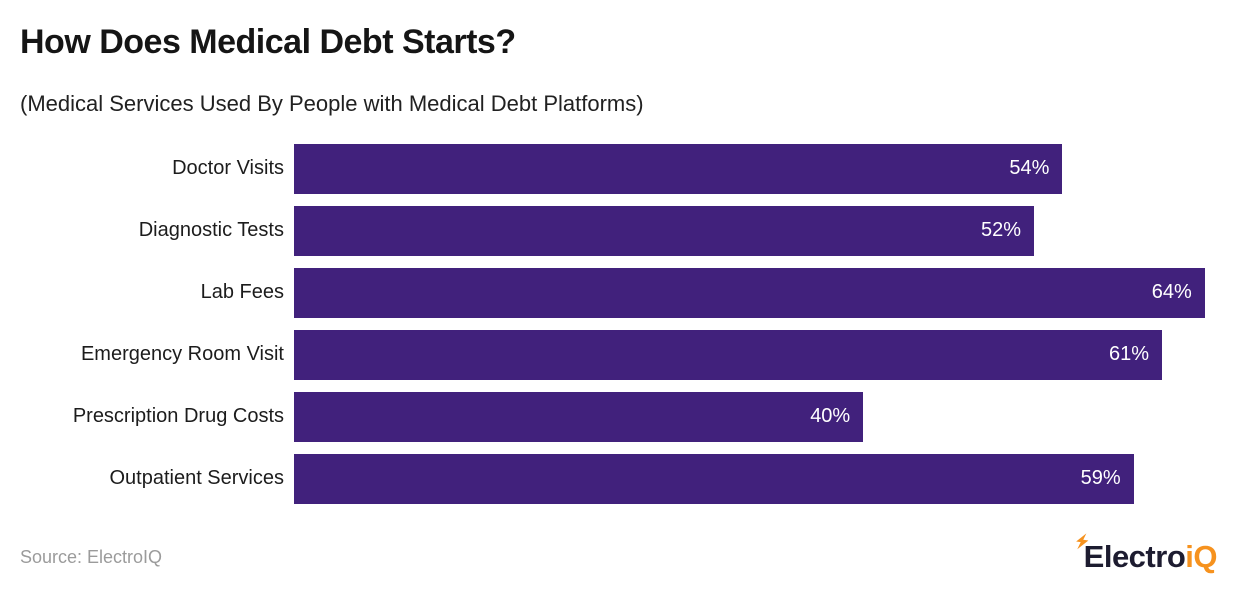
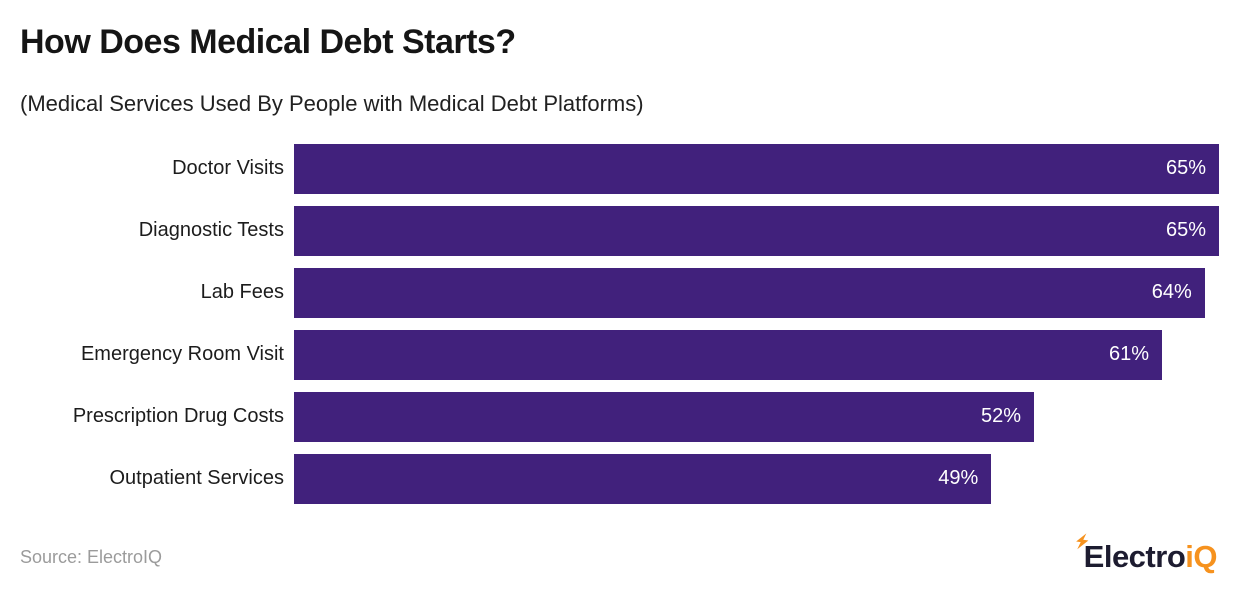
Doctor Visits: 54% -> 65%
Diagnostic Tests: 52% -> 65%
Prescription Drug Costs: 40% -> 52%
Outpatient Services: 59% -> 49%
